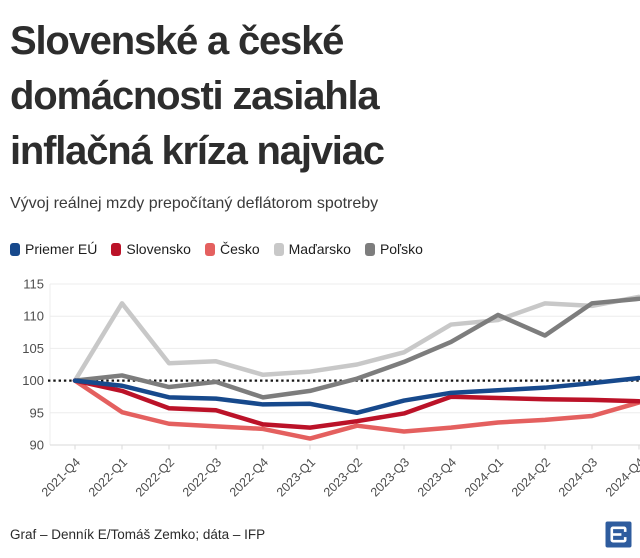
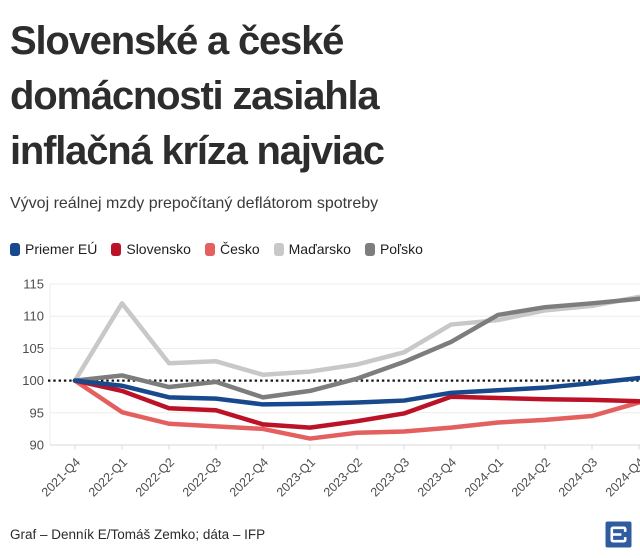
Priemer EÚ/2023-Q2: 95 -> 97
Česko/2023-Q2: 93 -> 92
Maďarsko/2024-Q2: 112 -> 111
Poľsko/2024-Q2: 107 -> 111
